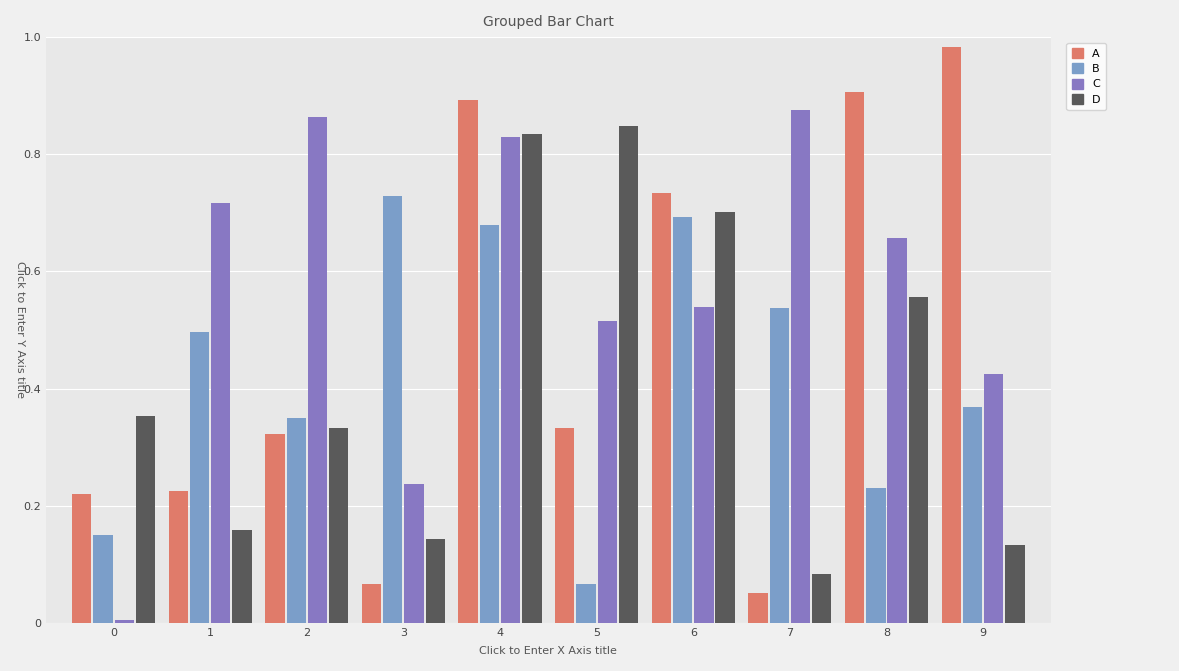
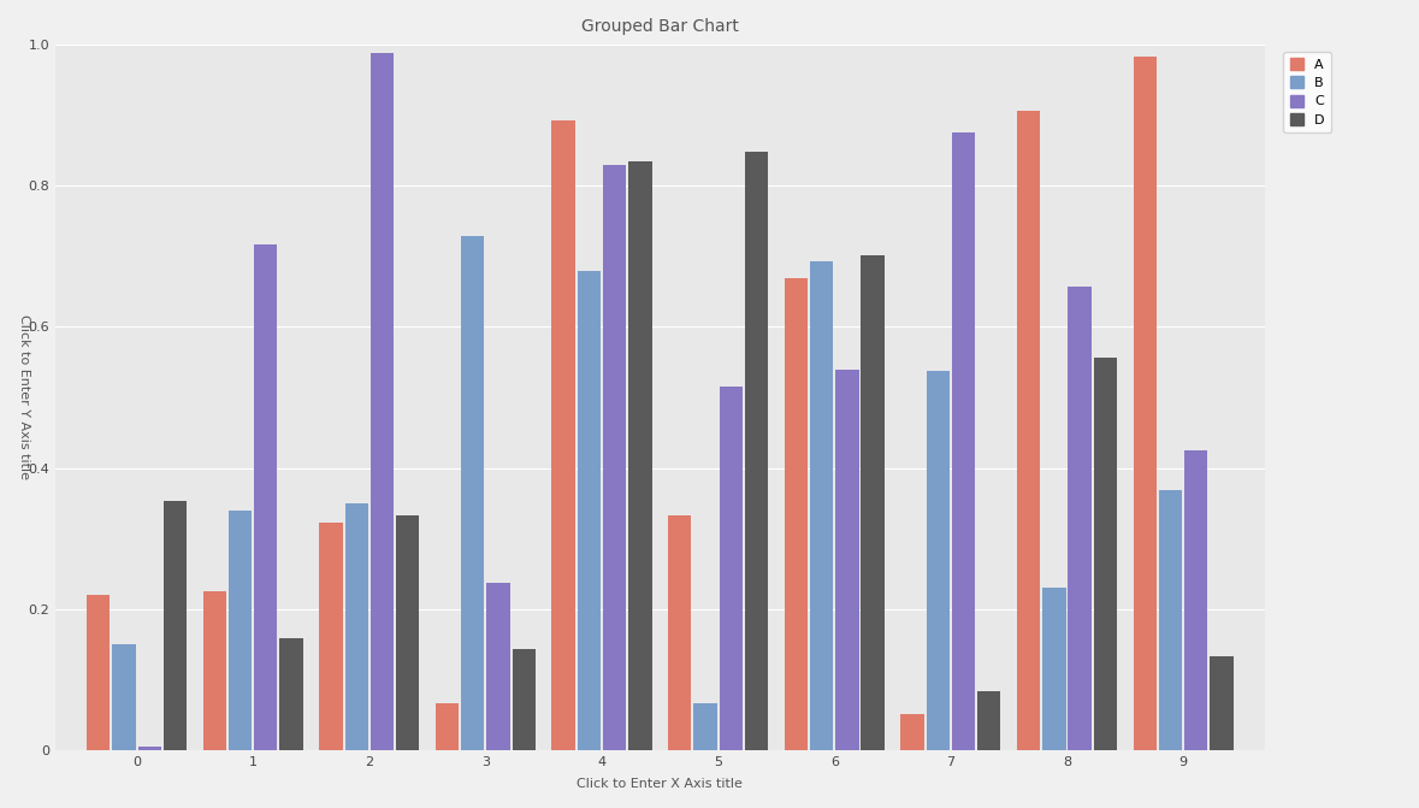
B/1: 0.496 -> 0.339
C/2: 0.864 -> 0.989
A/6: 0.734 -> 0.668
